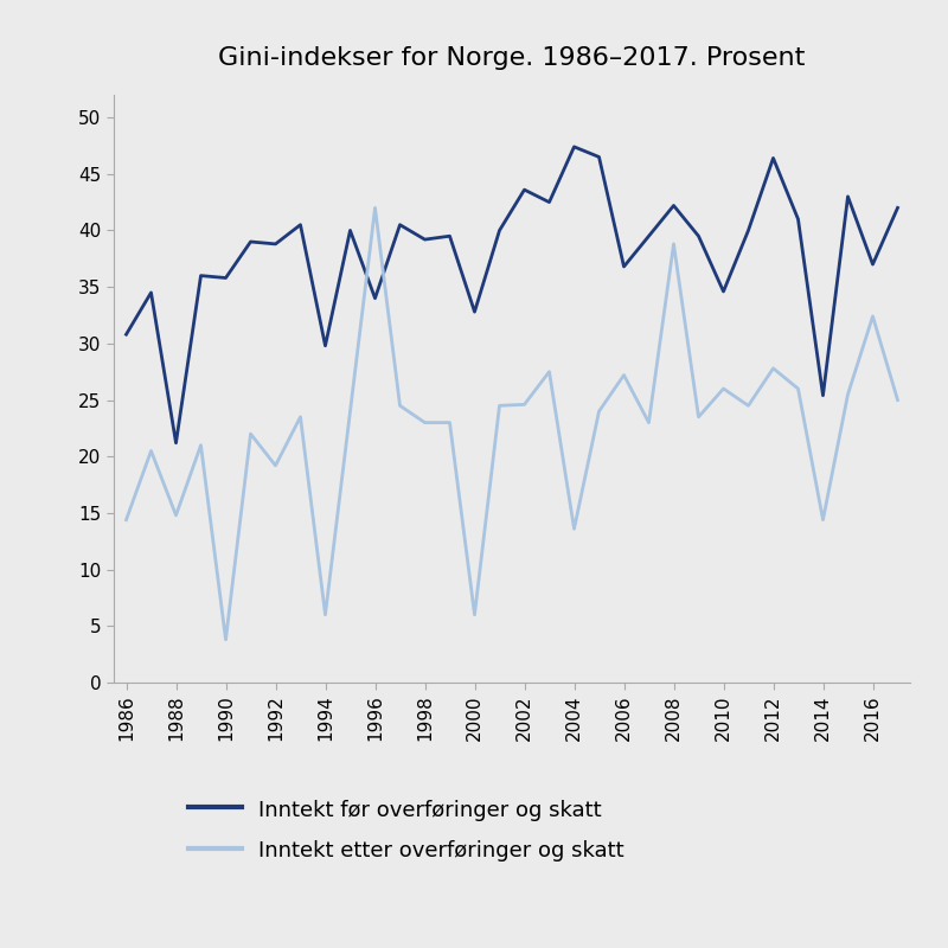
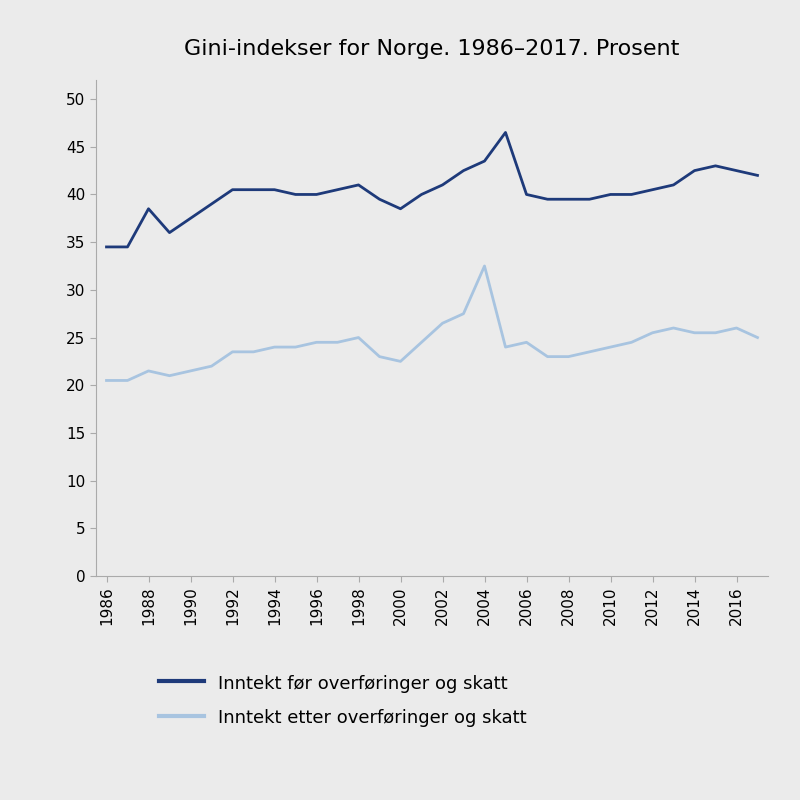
Inntekt før overføringer og skatt/1986: 30.8 -> 34.5
Inntekt etter overføringer og skatt/1986: 14.4 -> 20.5
Inntekt før overføringer og skatt/1988: 21.2 -> 38.5
Inntekt etter overføringer og skatt/1988: 14.8 -> 21.5
Inntekt før overføringer og skatt/1990: 35.8 -> 37.5
Inntekt etter overføringer og skatt/1990: 3.8 -> 21.5
Inntekt før overføringer og skatt/1992: 38.8 -> 40.5
Inntekt etter overføringer og skatt/1992: 19.2 -> 23.5
Inntekt før overføringer og skatt/1994: 29.8 -> 40.5
Inntekt etter overføringer og skatt/1994: 6.0 -> 24.0
Inntekt før overføringer og skatt/1996: 34.0 -> 40.0
Inntekt etter overføringer og skatt/1996: 42.0 -> 24.5
Inntekt før overføringer og skatt/1998: 39.2 -> 41.0
Inntekt etter overføringer og skatt/1998: 23.0 -> 25.0
Inntekt før overføringer og skatt/2000: 32.8 -> 38.5
Inntekt etter overføringer og skatt/2000: 6.0 -> 22.5
Inntekt før overføringer og skatt/2002: 43.6 -> 41.0
Inntekt etter overføringer og skatt/2002: 24.6 -> 26.5
Inntekt før overføringer og skatt/2004: 47.4 -> 43.5
Inntekt etter overføringer og skatt/2004: 13.6 -> 32.5
Inntekt før overføringer og skatt/2006: 36.8 -> 40.0
Inntekt etter overføringer og skatt/2006: 27.2 -> 24.5
Inntekt før overføringer og skatt/2008: 42.2 -> 39.5
Inntekt etter overføringer og skatt/2008: 38.8 -> 23.0
Inntekt før overføringer og skatt/2010: 34.6 -> 40.0
Inntekt etter overføringer og skatt/2010: 26.0 -> 24.0
Inntekt før overføringer og skatt/2012: 46.4 -> 40.5
Inntekt etter overføringer og skatt/2012: 27.8 -> 25.5
Inntekt før overføringer og skatt/2014: 25.4 -> 42.5
Inntekt etter overføringer og skatt/2014: 14.4 -> 25.5
Inntekt før overføringer og skatt/2016: 37.0 -> 42.5
Inntekt etter overføringer og skatt/2016: 32.4 -> 26.0
